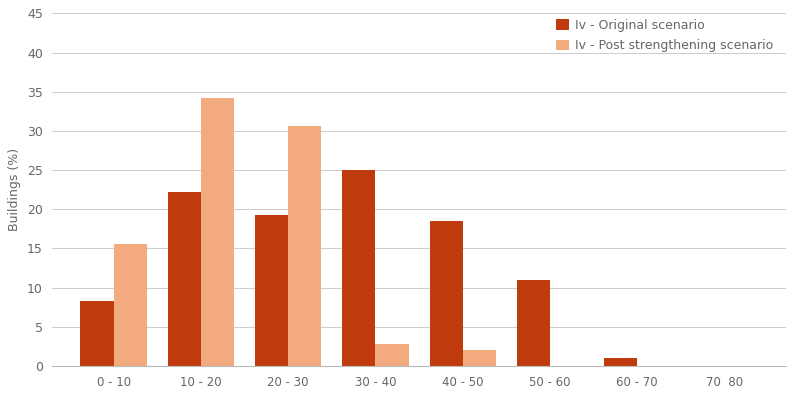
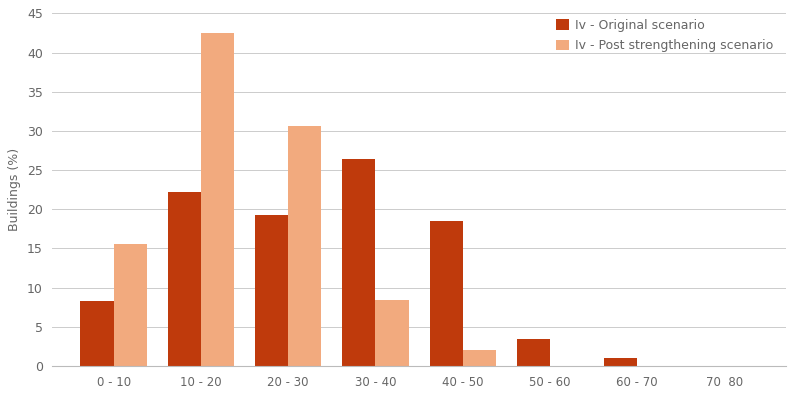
Iv - Post strengthening scenario/10 - 20: 34.2 -> 42.5
Iv - Original scenario/30 - 40: 25.0 -> 26.4
Iv - Post strengthening scenario/30 - 40: 2.8 -> 8.4
Iv - Original scenario/50 - 60: 11.0 -> 3.5
